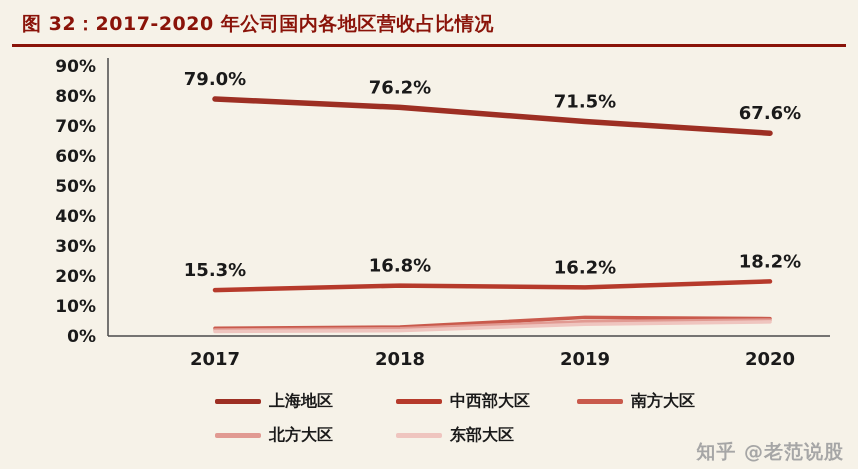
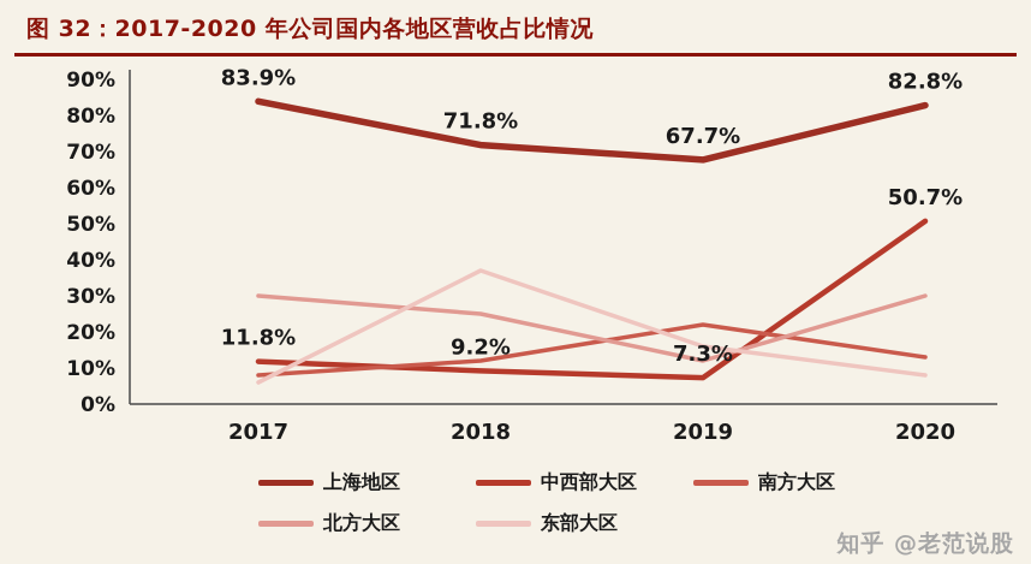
上海地区/2017: 79.0% -> 83.9%
中西部大区/2017: 15.3% -> 11.8%
南方大区/2017: 3% -> 8%
北方大区/2017: 2% -> 30%
东部大区/2017: 2% -> 6%
上海地区/2018: 76.2% -> 71.8%
中西部大区/2018: 16.8% -> 9.2%
南方大区/2018: 3% -> 12%
北方大区/2018: 2% -> 25%
东部大区/2018: 2% -> 37%
上海地区/2019: 71.5% -> 67.7%
中西部大区/2019: 16.2% -> 7.3%
南方大区/2019: 6% -> 22%
北方大区/2019: 5% -> 12%
东部大区/2019: 4% -> 16%
上海地区/2020: 67.6% -> 82.8%
中西部大区/2020: 18.2% -> 50.7%
南方大区/2020: 6% -> 13%
北方大区/2020: 5% -> 30%
东部大区/2020: 5% -> 8%
